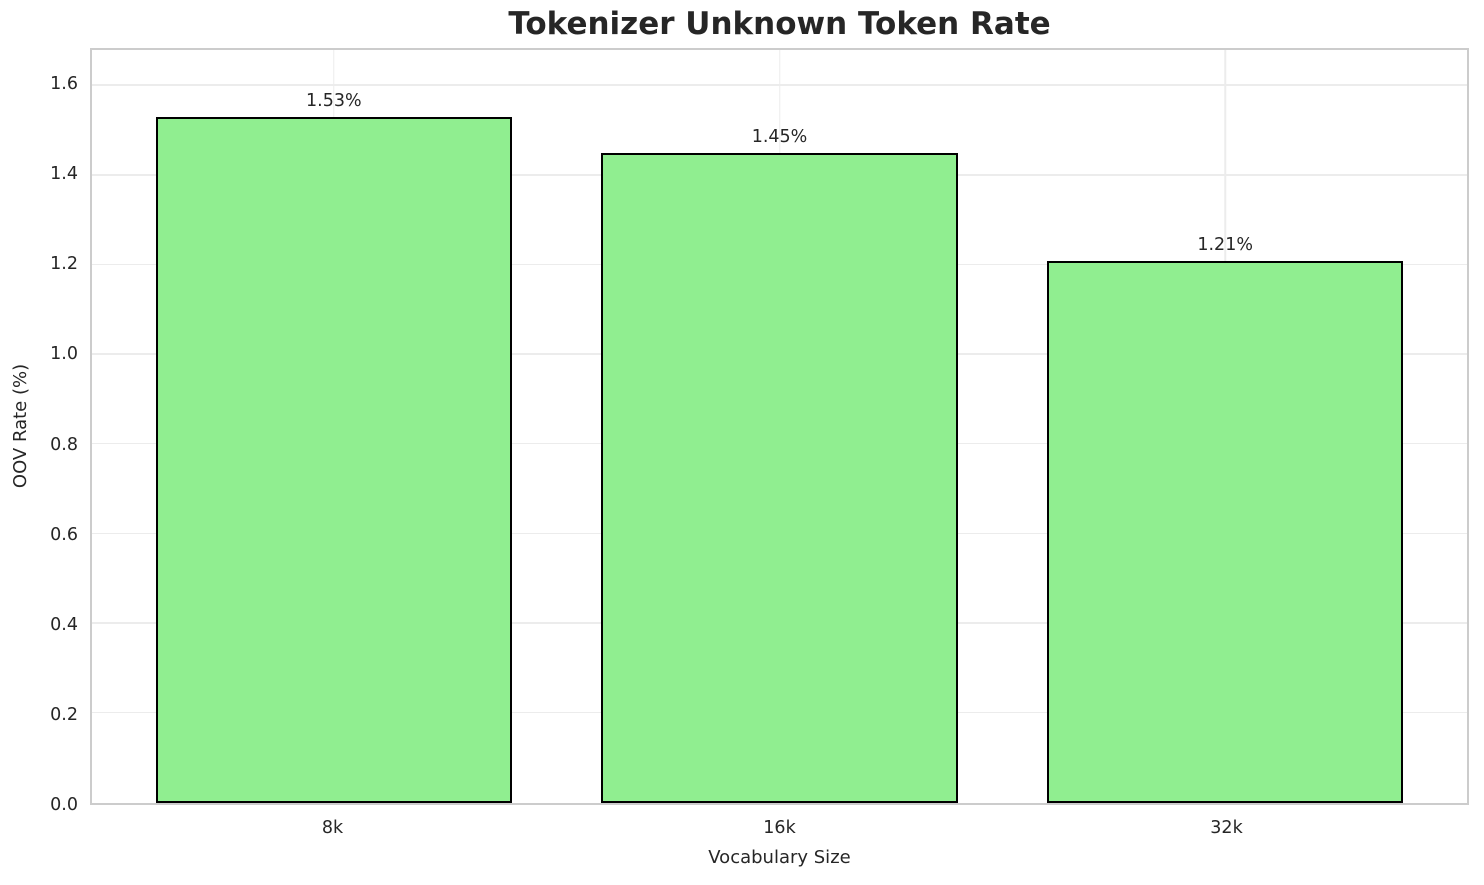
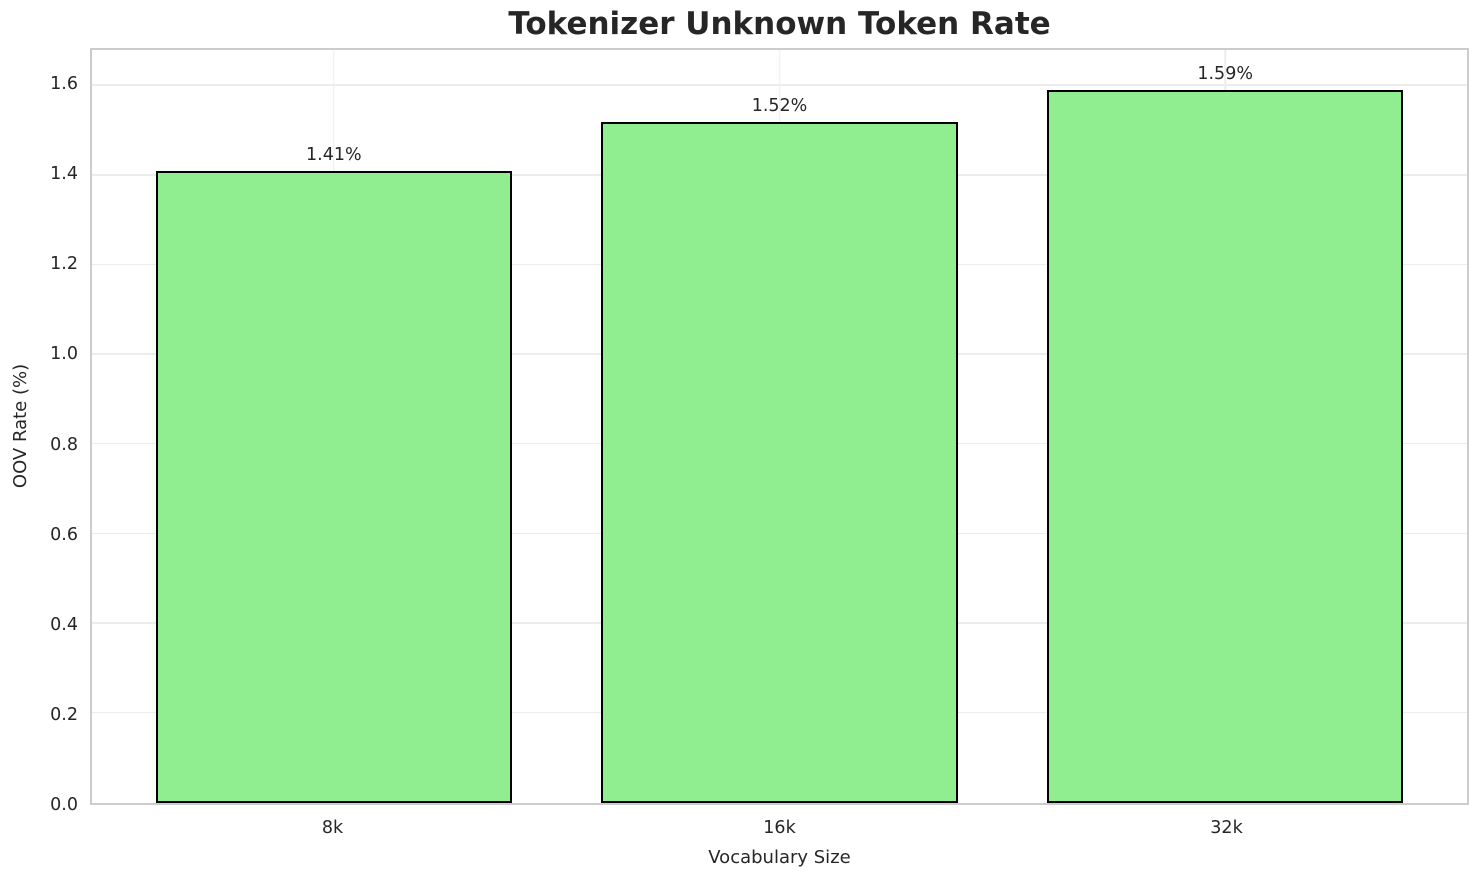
8k: 1.53% -> 1.41%
16k: 1.45% -> 1.52%
32k: 1.21% -> 1.59%
